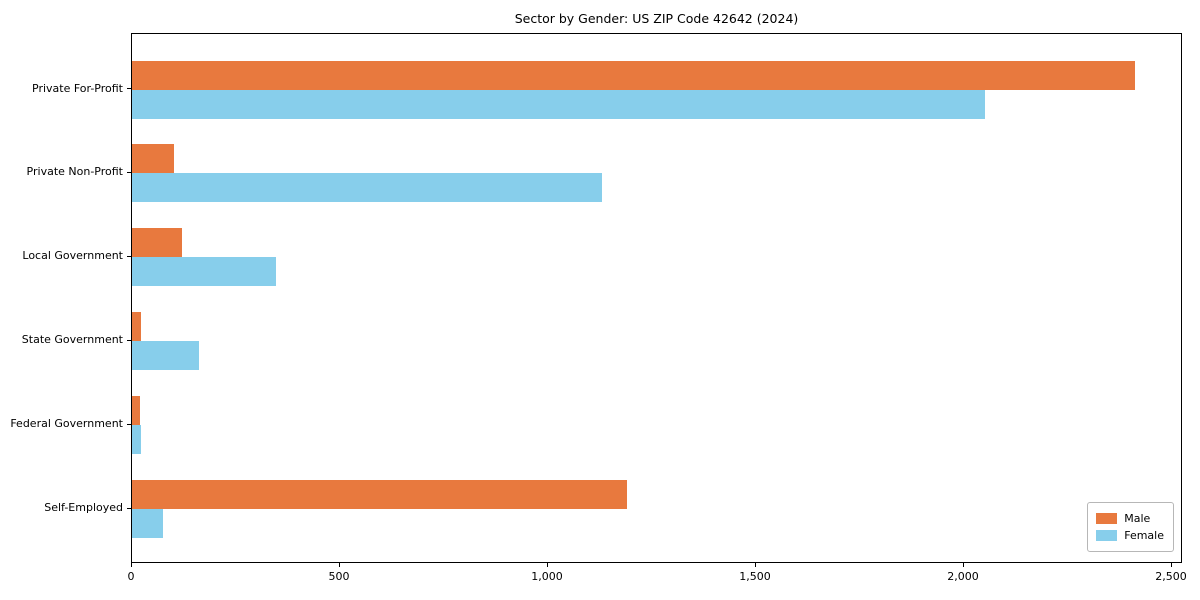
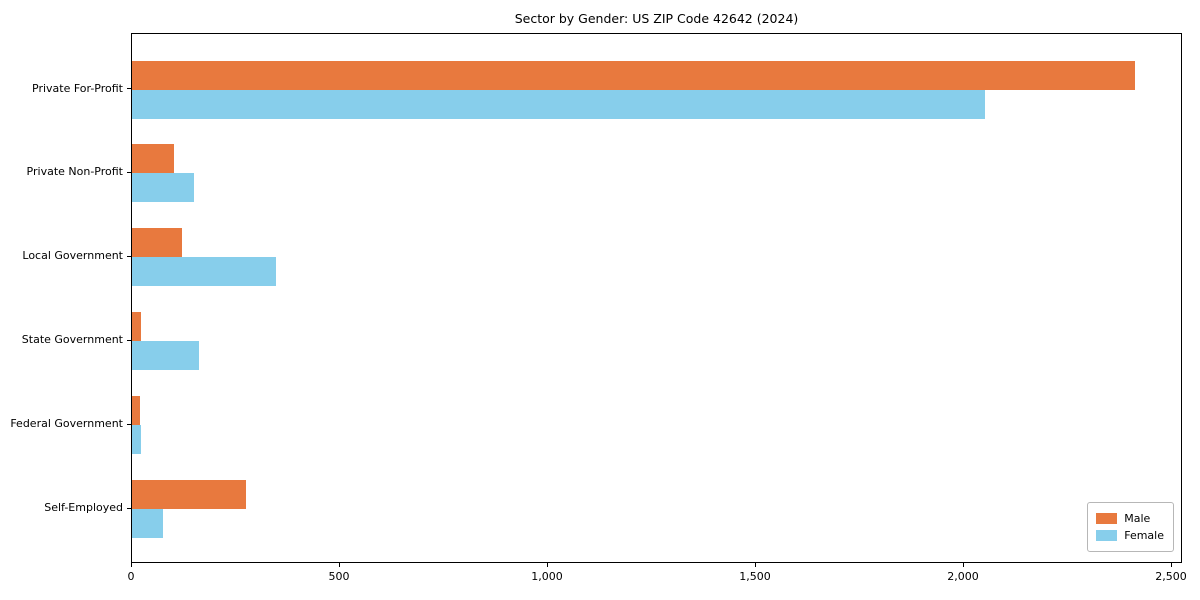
Female/Private Non-Profit: 1130 -> 150
Male/Self-Employed: 1190 -> 280
